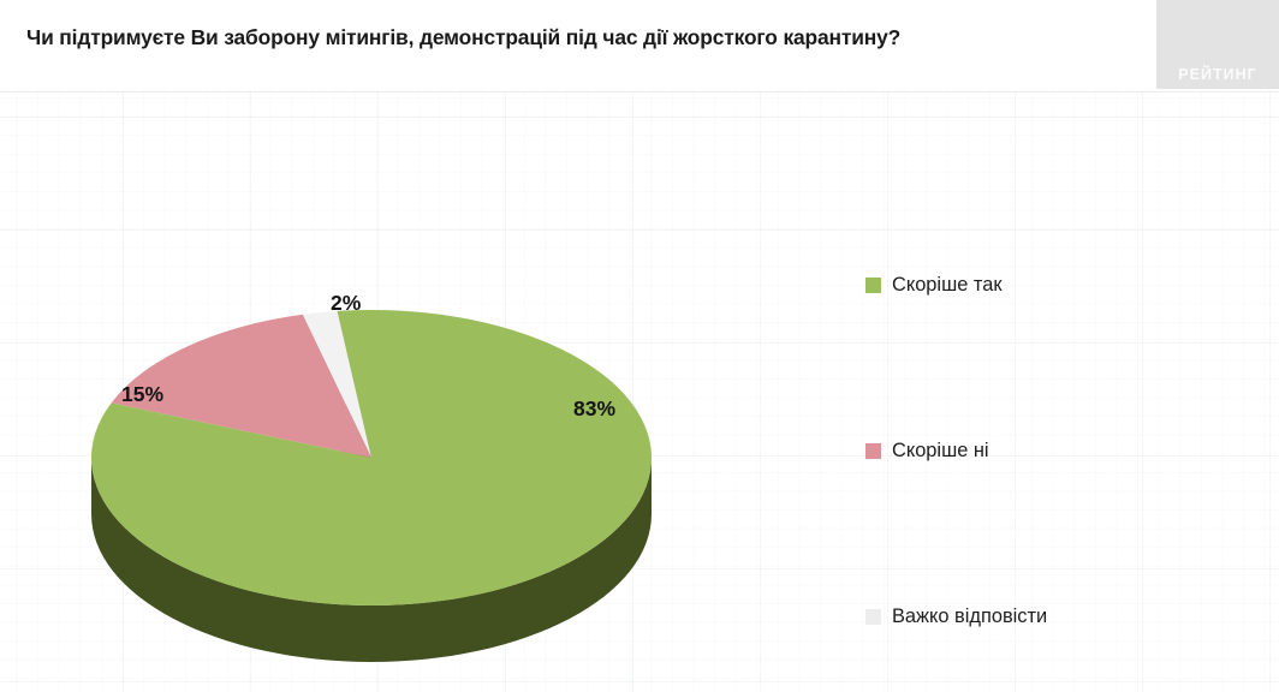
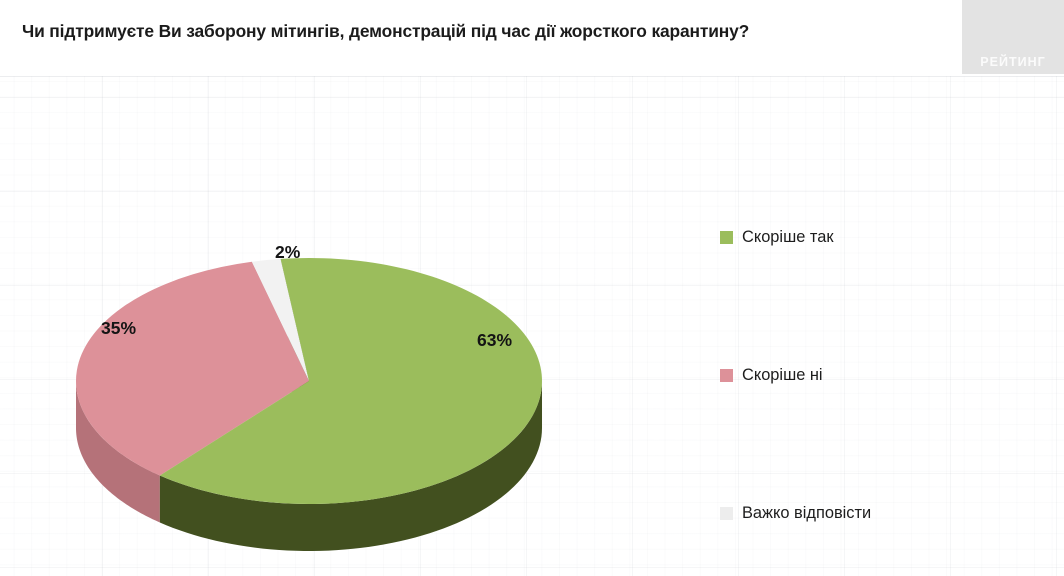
Скоріше так: 83% -> 63%
Скоріше ні: 15% -> 35%
